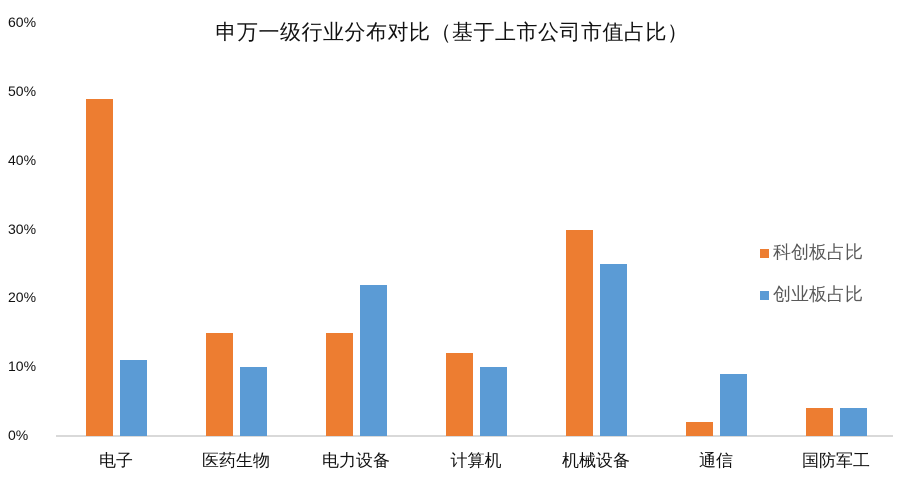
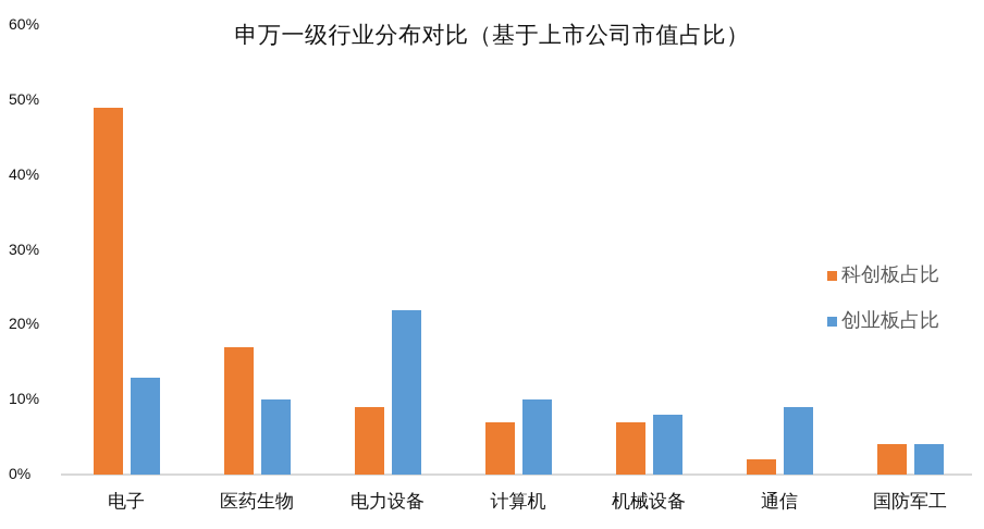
创业板占比/电子: 11% -> 13%
科创板占比/医药生物: 15% -> 17%
科创板占比/电力设备: 15% -> 9%
科创板占比/计算机: 12% -> 7%
科创板占比/机械设备: 30% -> 7%
创业板占比/机械设备: 25% -> 8%
